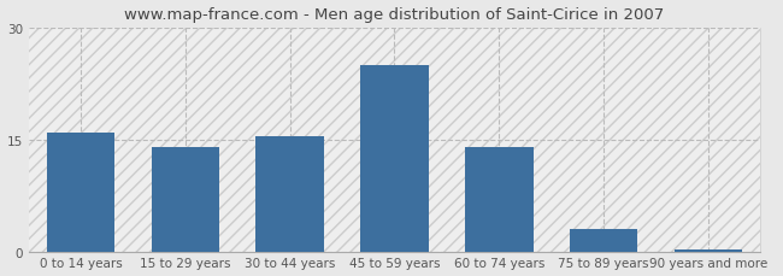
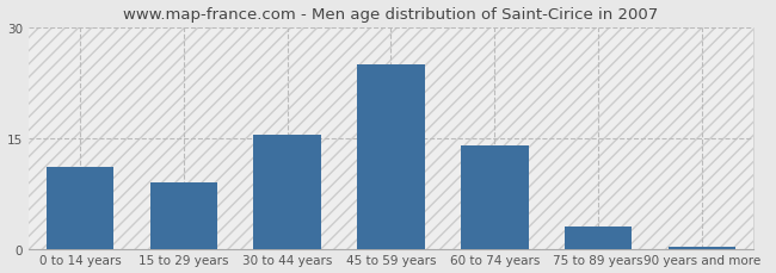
0 to 14 years: 16.0 -> 11.0
15 to 29 years: 14.0 -> 9.0
